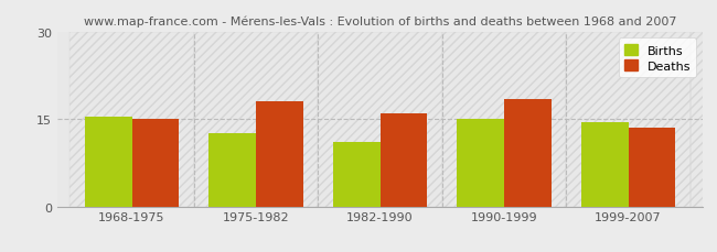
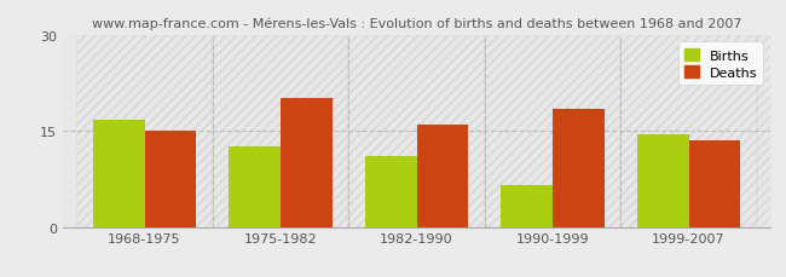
Births/1968-1975: 15.5 -> 16.8
Deaths/1975-1982: 18.0 -> 20.2
Births/1990-1999: 15.0 -> 6.6
